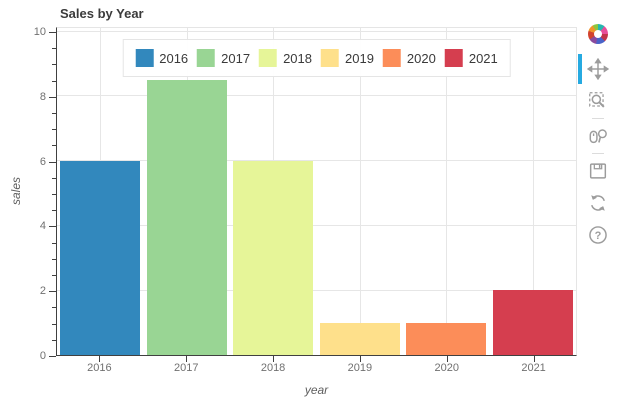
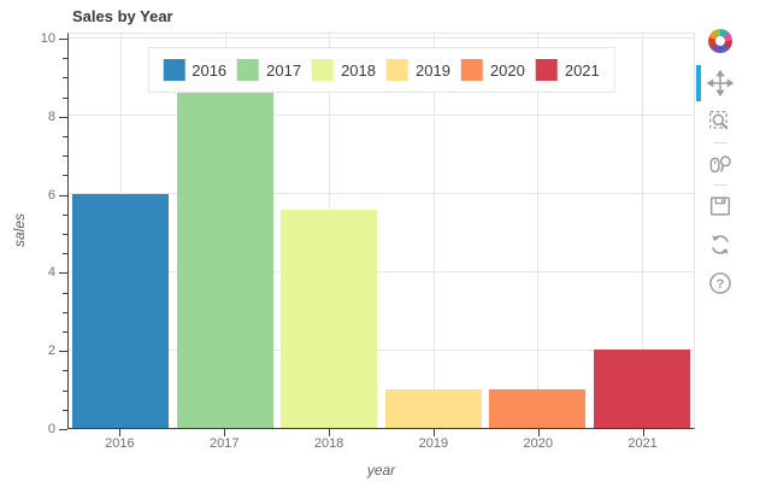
2017: 8.5 -> 9.1
2018: 6.0 -> 5.6
